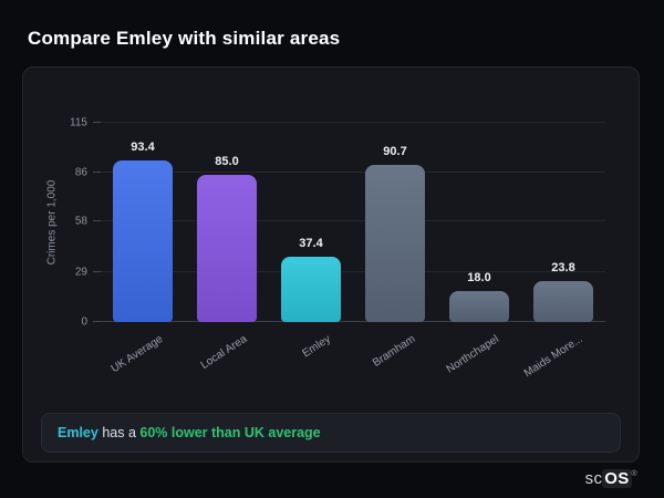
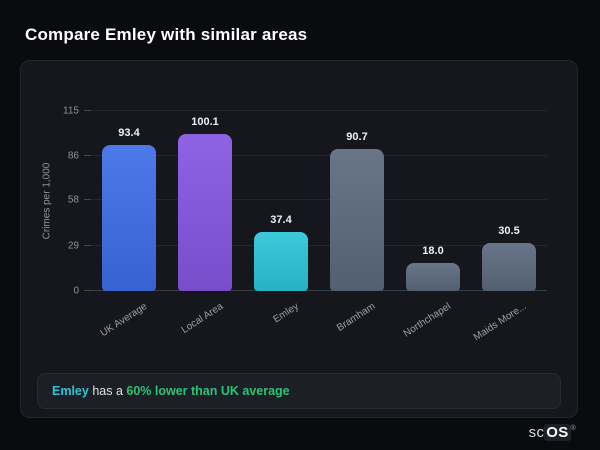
Local Area: 85.0 -> 100.1
Maids More...: 23.8 -> 30.5
